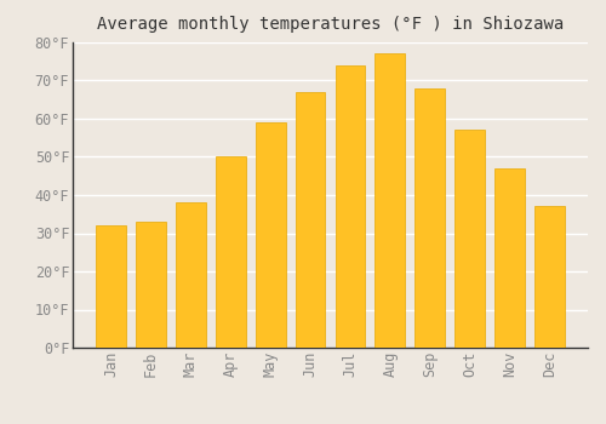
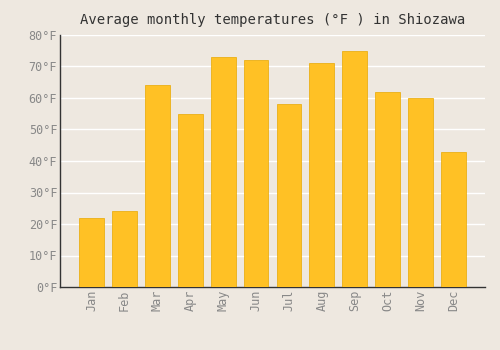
Jan: 32°F -> 22°F
Feb: 33°F -> 24°F
Mar: 38°F -> 64°F
Apr: 50°F -> 55°F
May: 59°F -> 73°F
Jun: 67°F -> 72°F
Jul: 74°F -> 58°F
Aug: 77°F -> 71°F
Sep: 68°F -> 75°F
Oct: 57°F -> 62°F
Nov: 47°F -> 60°F
Dec: 37°F -> 43°F
